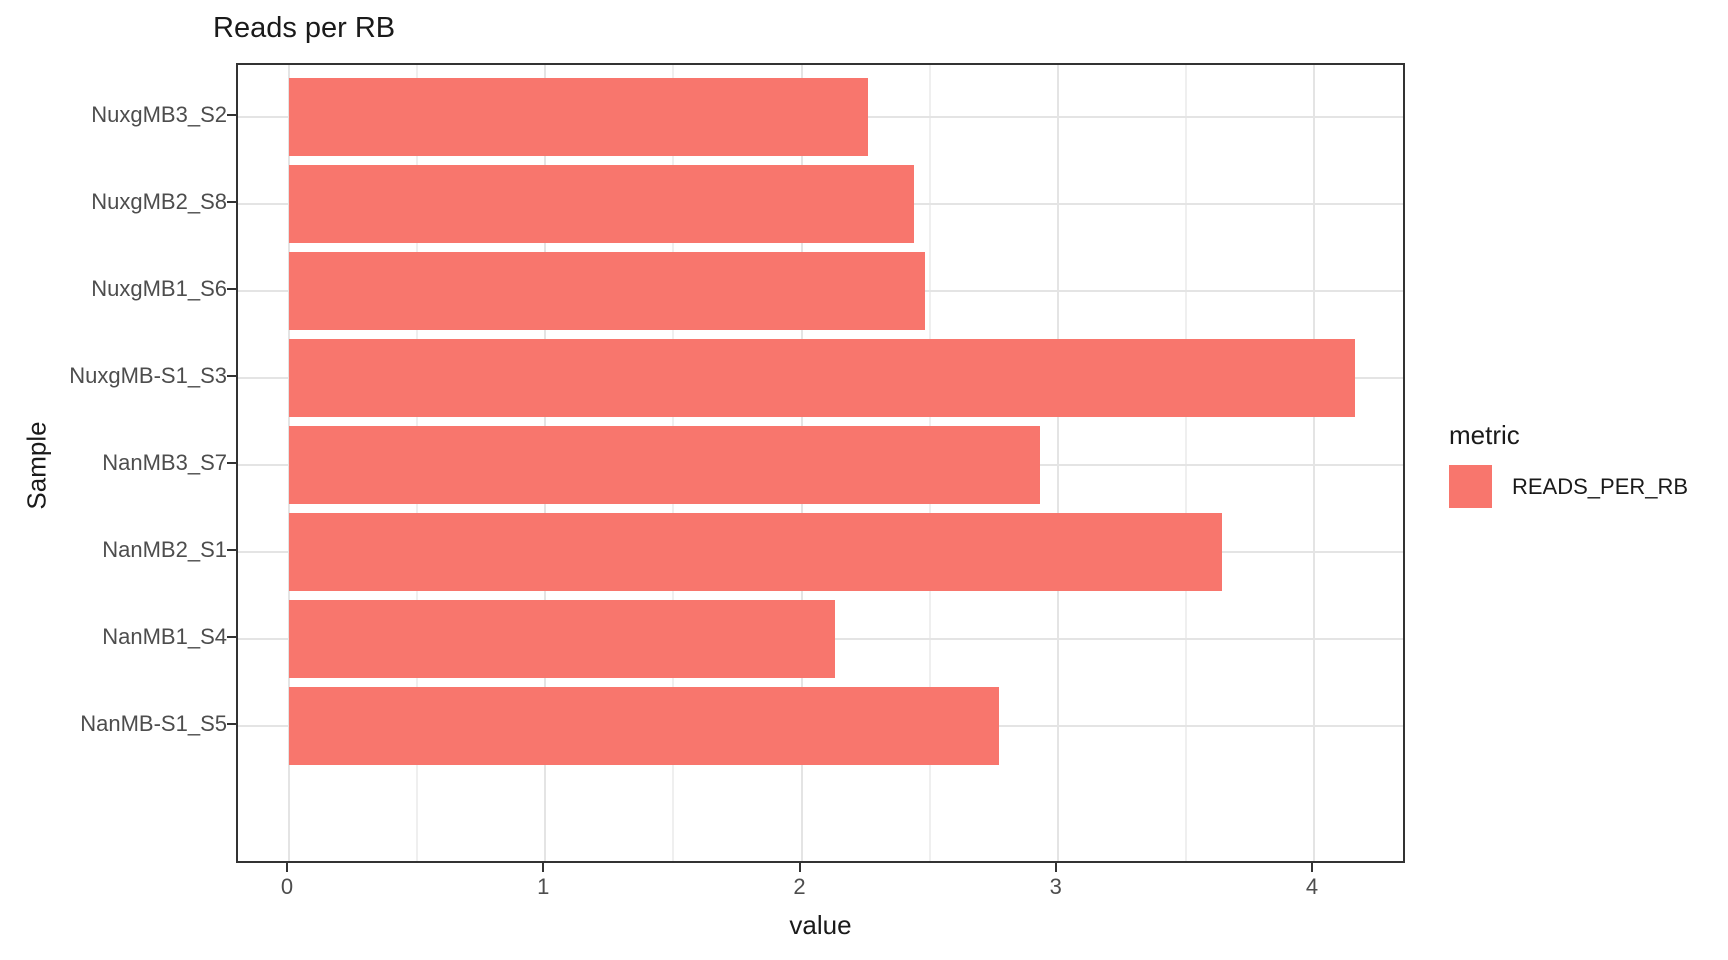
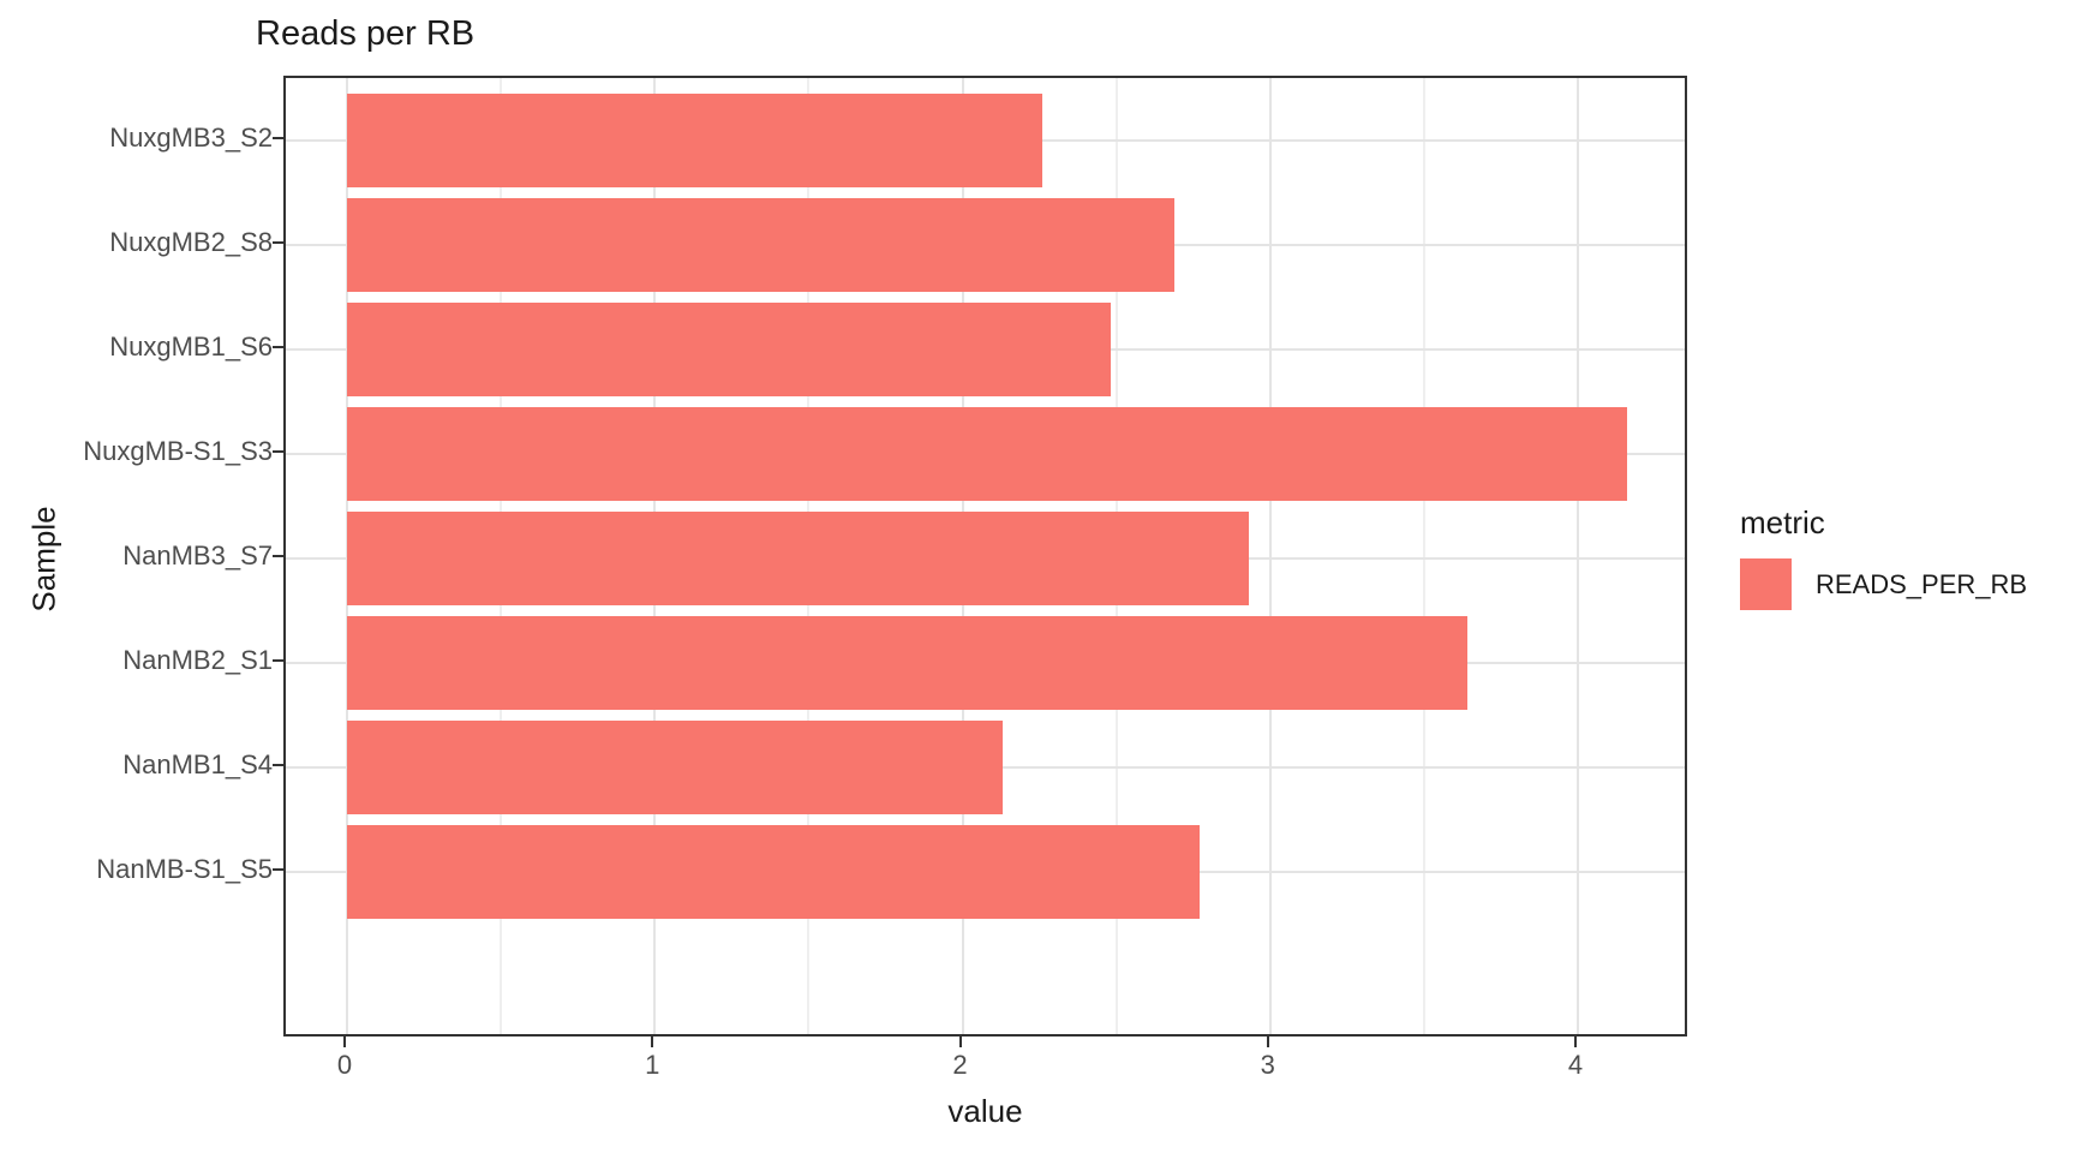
NuxgMB2_S8: 2.44 -> 2.69
